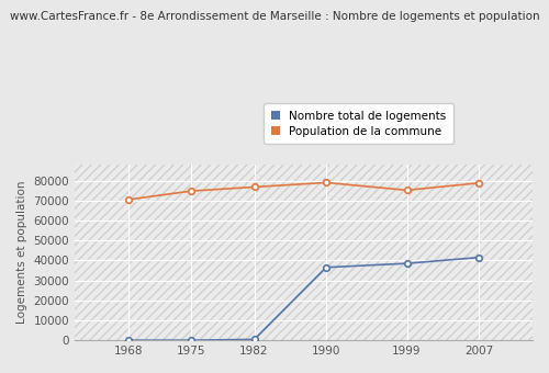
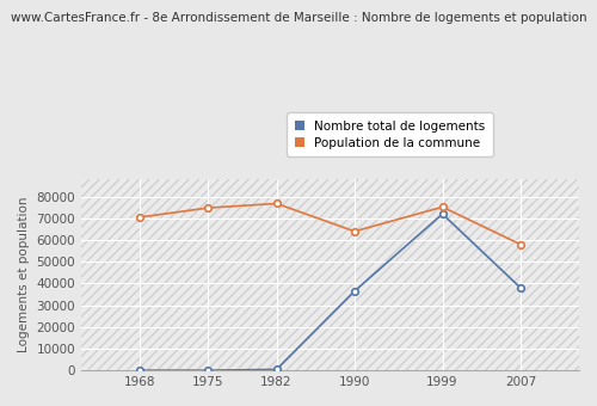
Population de la commune/1990: 79000 -> 64000
Nombre total de logements/1999: 38000 -> 72000
Nombre total de logements/2007: 42000 -> 38000
Population de la commune/2007: 79000 -> 58000
